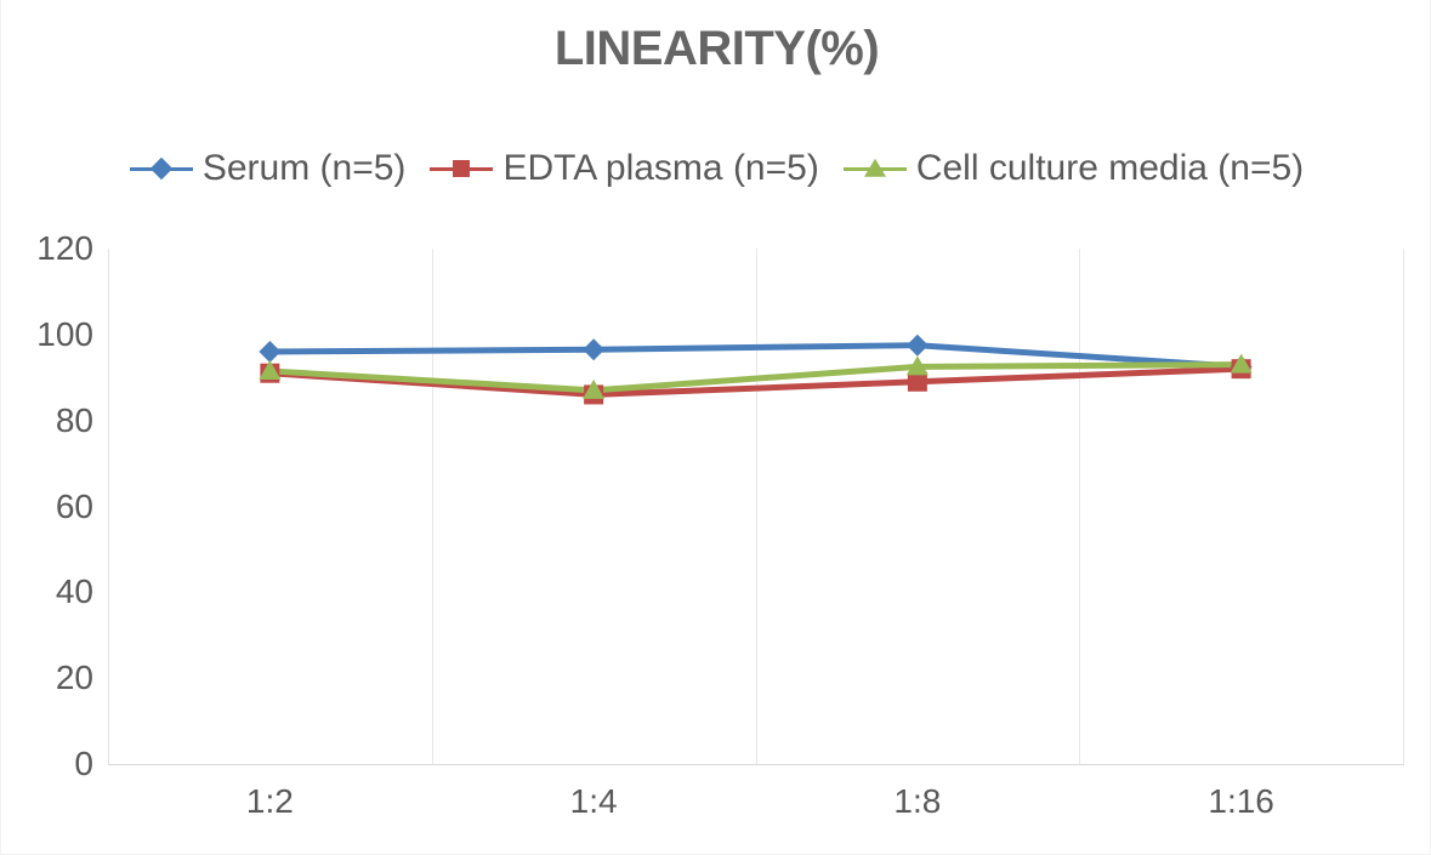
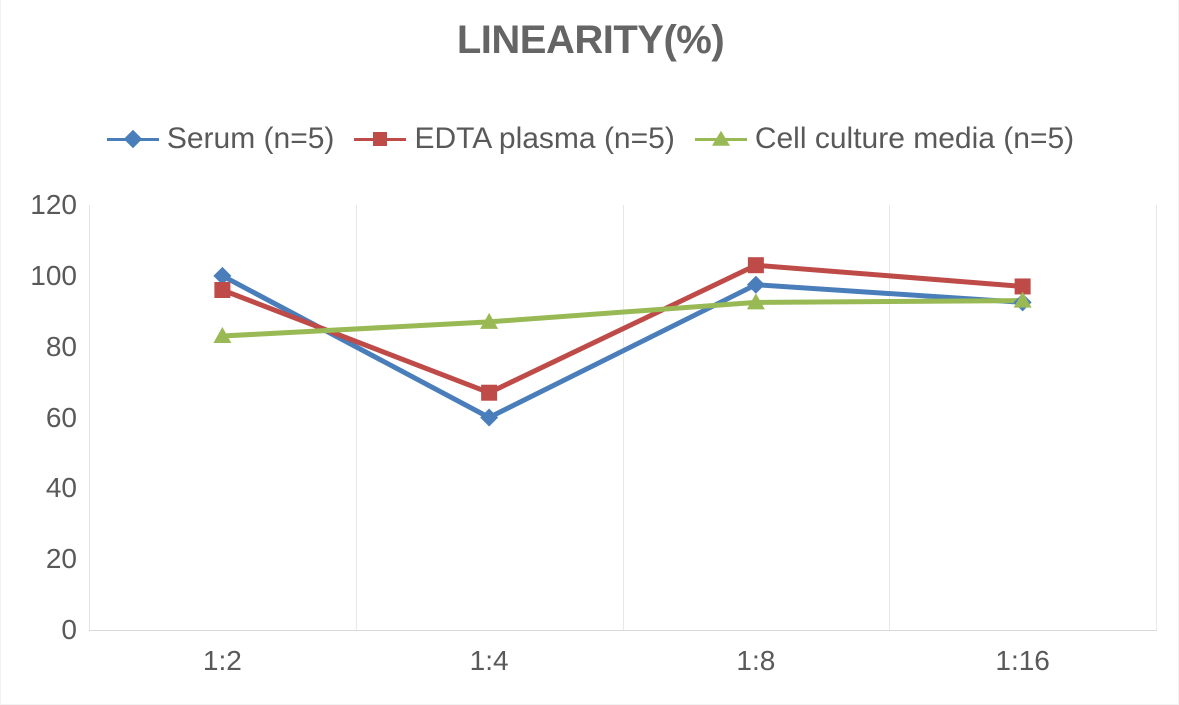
Serum (n=5)/1:2: 96 -> 100
EDTA plasma (n=5)/1:2: 91 -> 96
Cell culture media (n=5)/1:2: 92 -> 83
Serum (n=5)/1:4: 96 -> 60
EDTA plasma (n=5)/1:4: 86 -> 67
EDTA plasma (n=5)/1:8: 89 -> 103
EDTA plasma (n=5)/1:16: 92 -> 97
